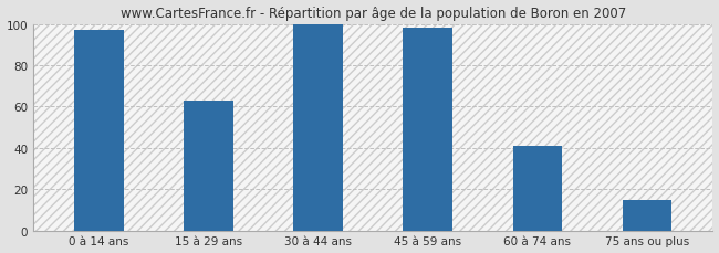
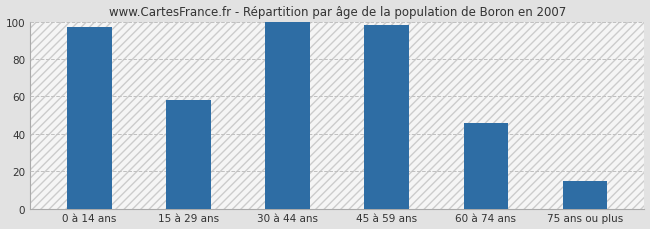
15 à 29 ans: 63 -> 58
60 à 74 ans: 41 -> 46
